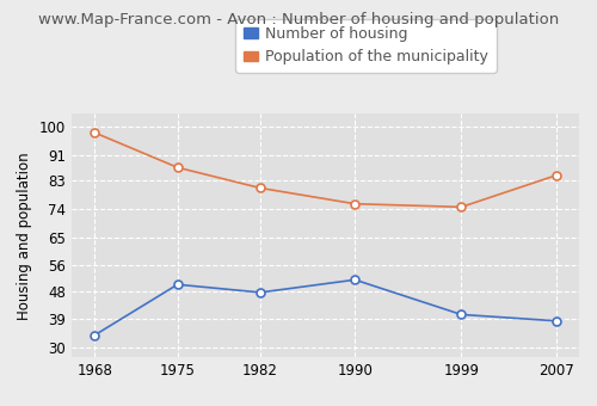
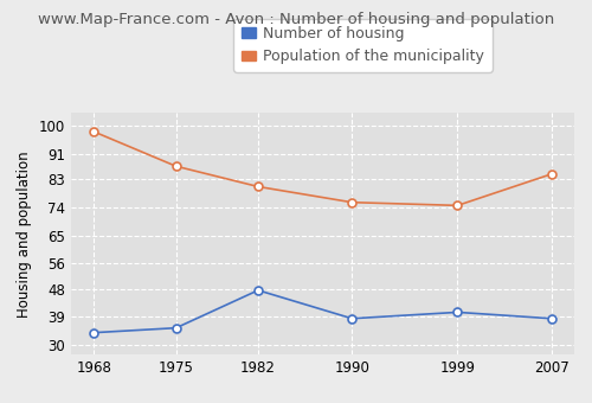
Number of housing/1975: 50.0 -> 35.5
Number of housing/1990: 51.5 -> 38.5
